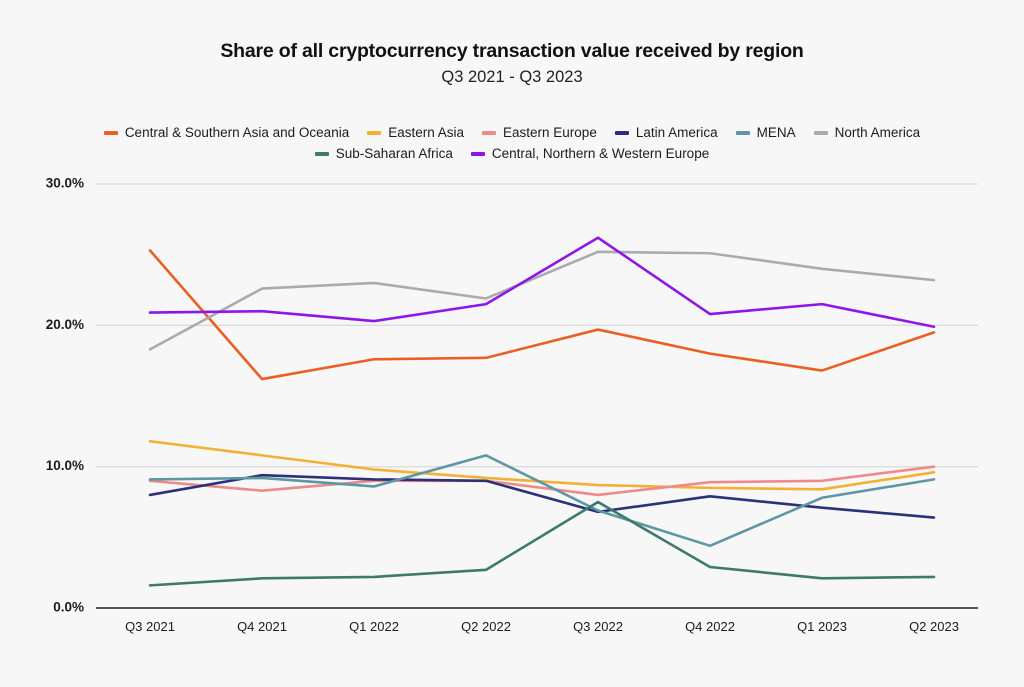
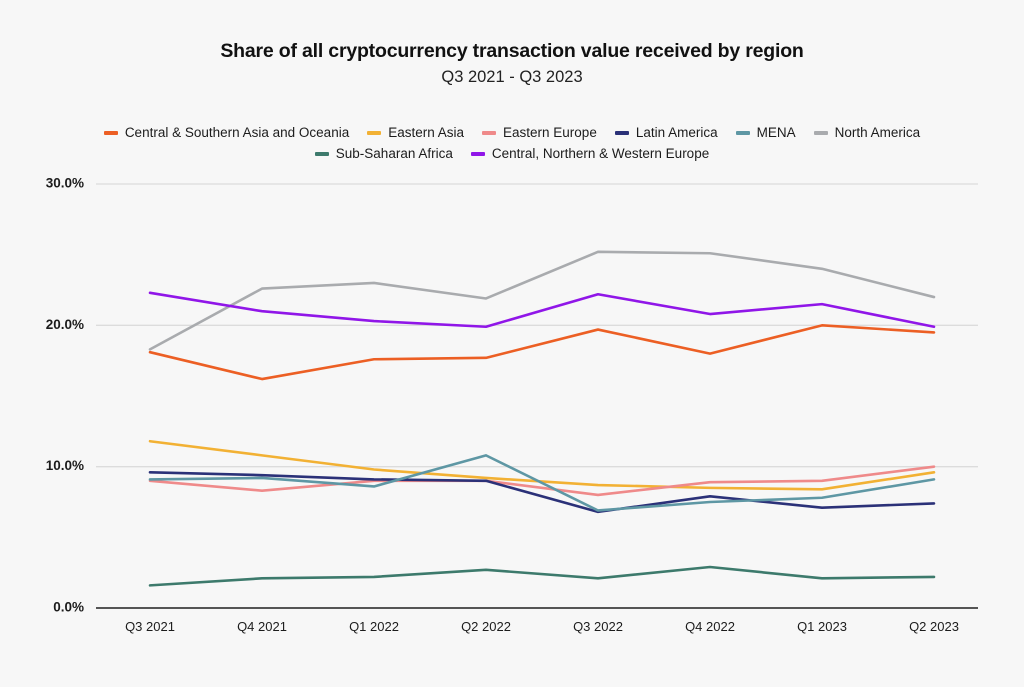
Central & Southern Asia and Oceania/Q3 2021: 25.3% -> 18.1%
Latin America/Q3 2021: 8.0% -> 9.6%
Central, Northern & Western Europe/Q3 2021: 20.9% -> 22.3%
Central, Northern & Western Europe/Q2 2022: 21.5% -> 19.9%
Sub-Saharan Africa/Q3 2022: 7.5% -> 2.1%
Central, Northern & Western Europe/Q3 2022: 26.2% -> 22.2%
MENA/Q4 2022: 4.4% -> 7.5%
Central & Southern Asia and Oceania/Q1 2023: 16.8% -> 20.0%
Latin America/Q2 2023: 6.4% -> 7.4%
North America/Q2 2023: 23.2% -> 22.0%
